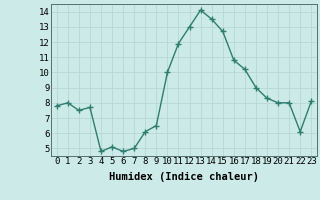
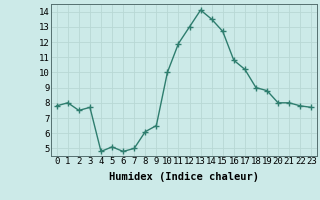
19: 8.3 -> 8.8
22: 6.1 -> 7.8
23: 8.1 -> 7.7
